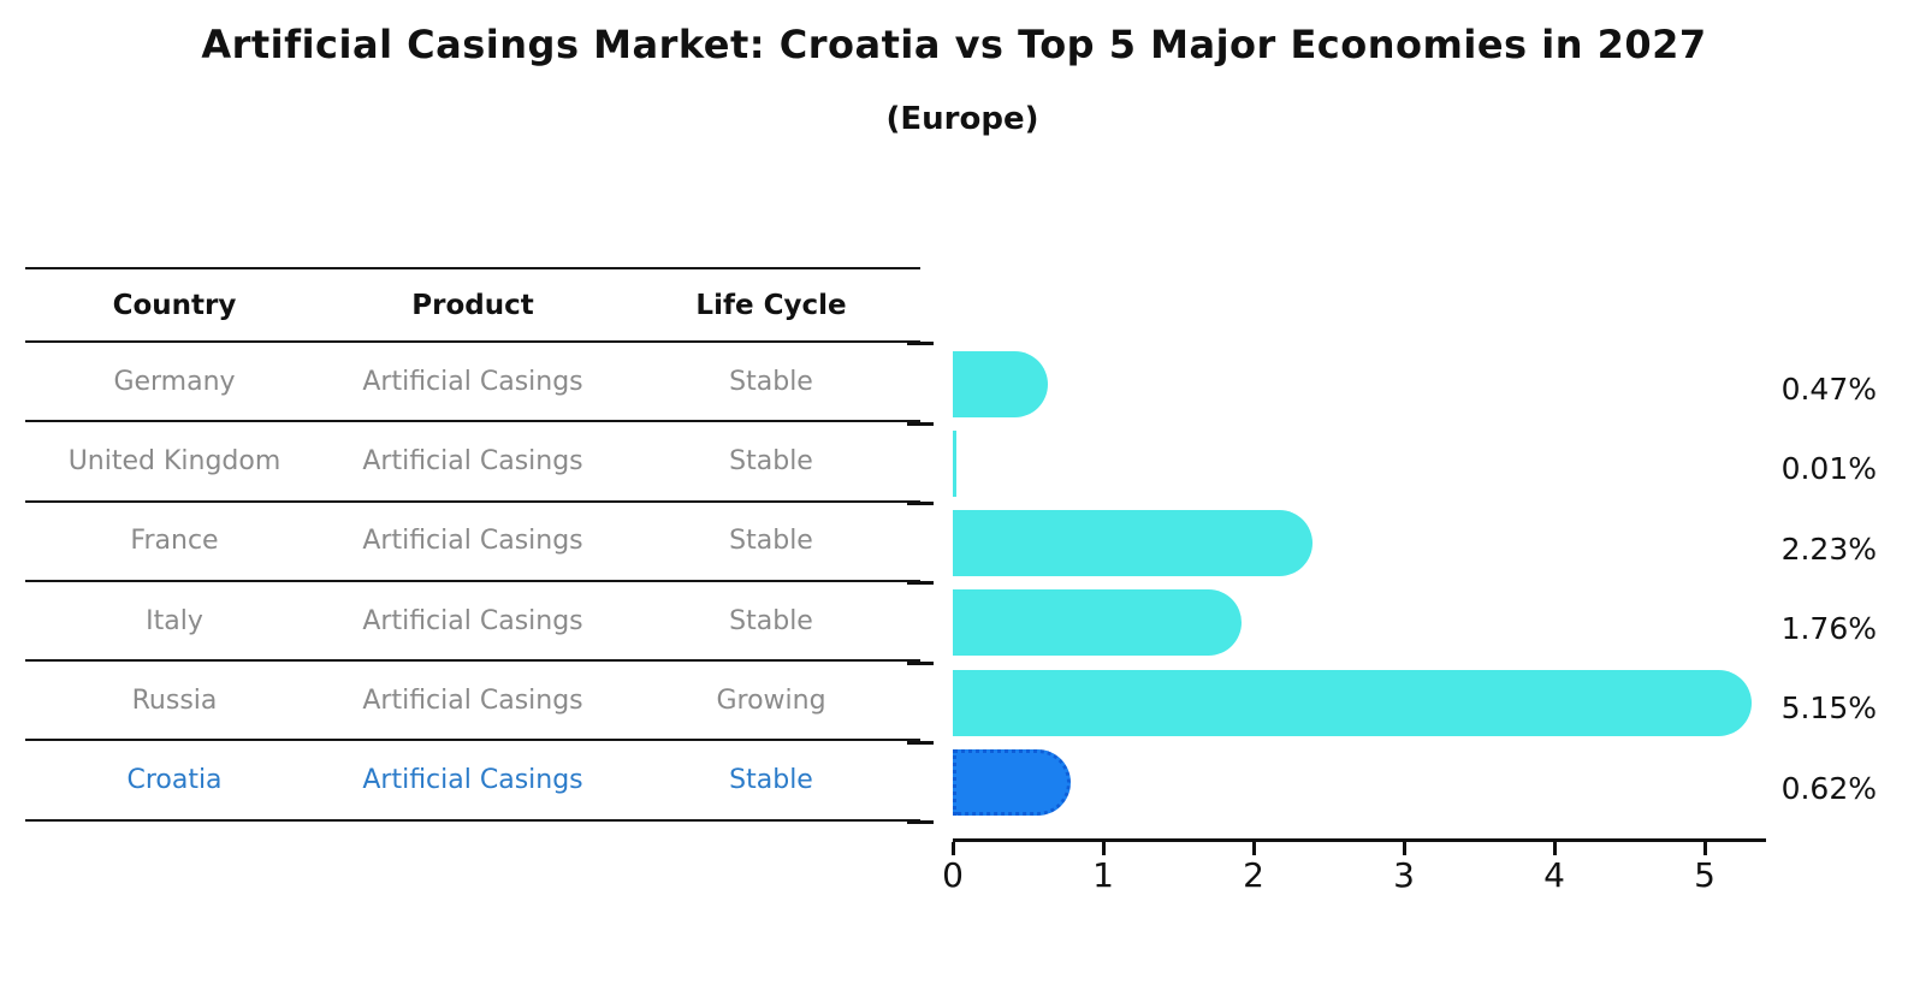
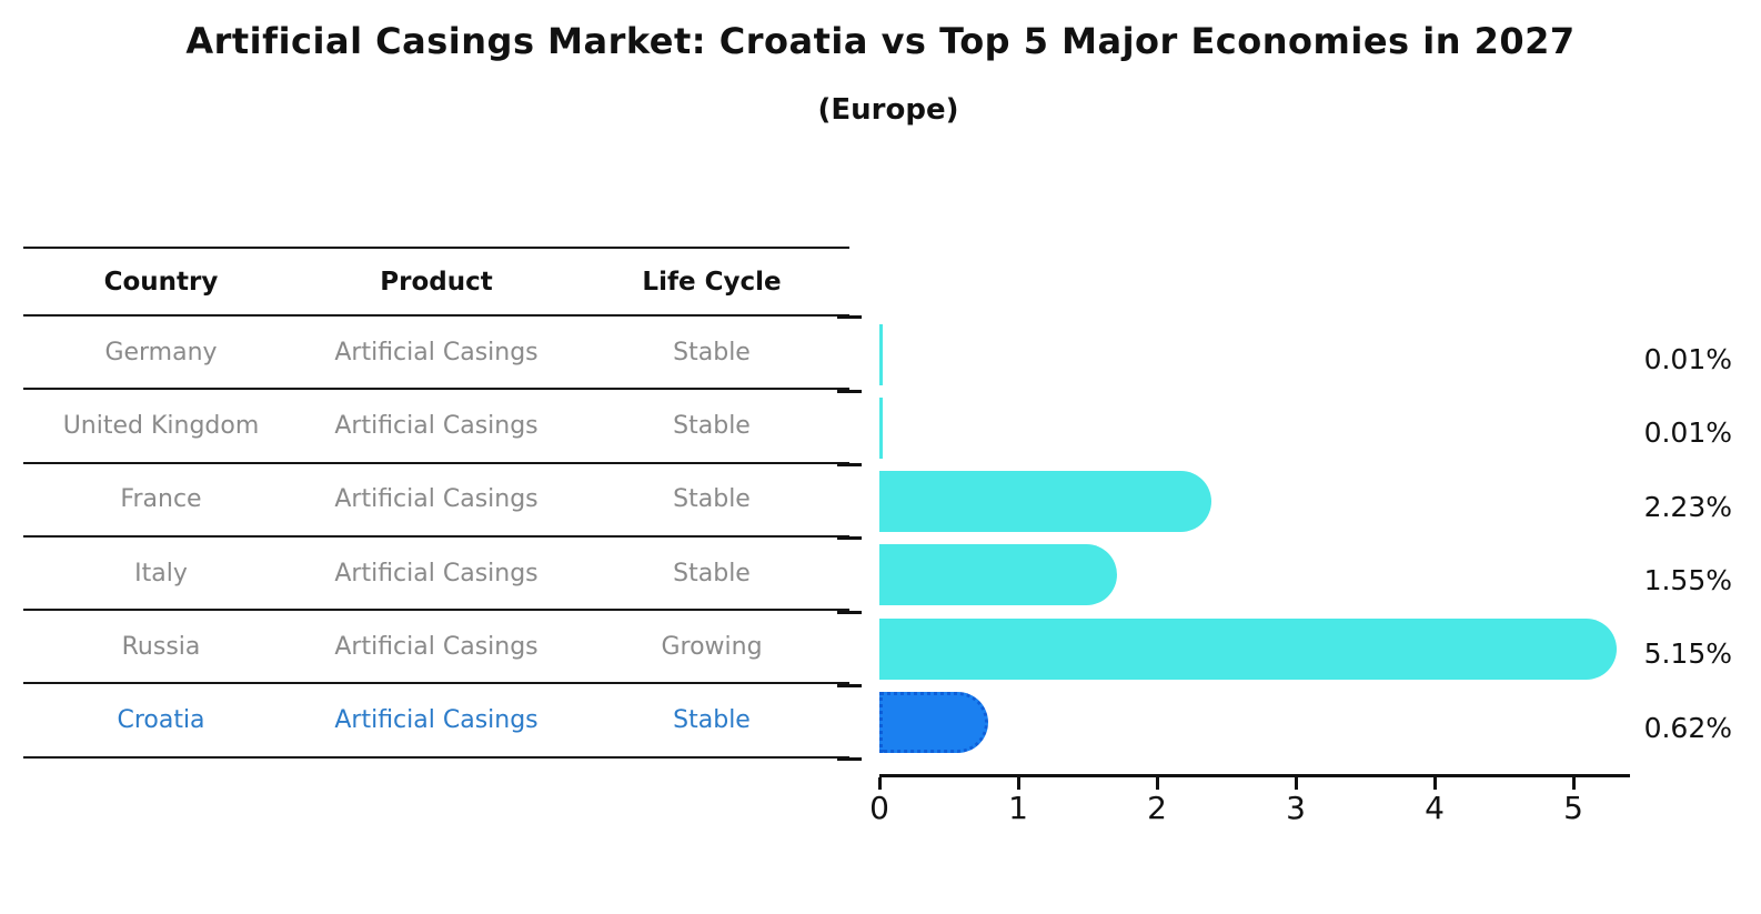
Germany: 0.47% -> 0.01%
Italy: 1.76% -> 1.55%
